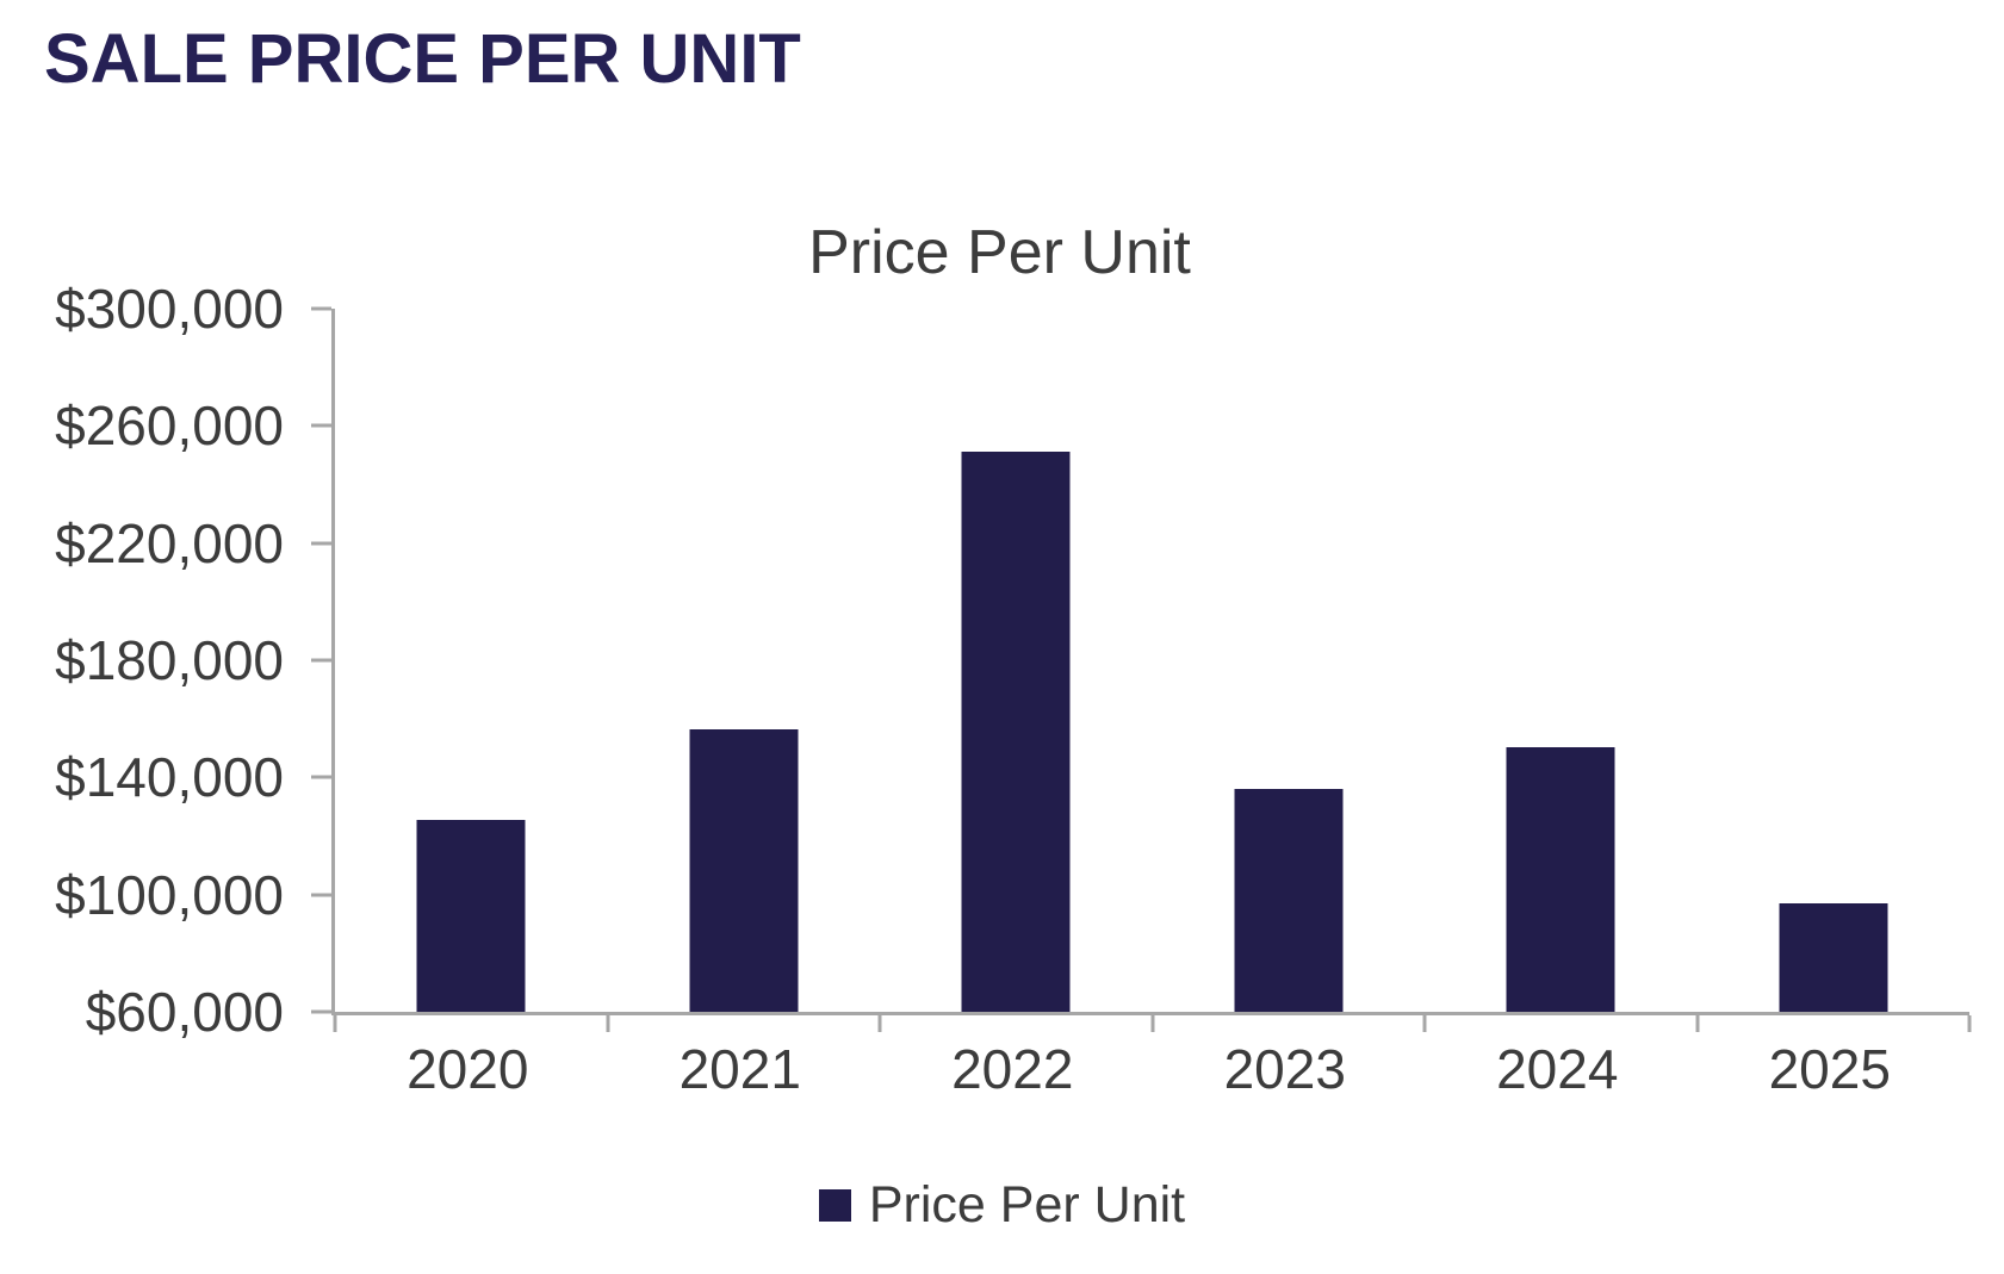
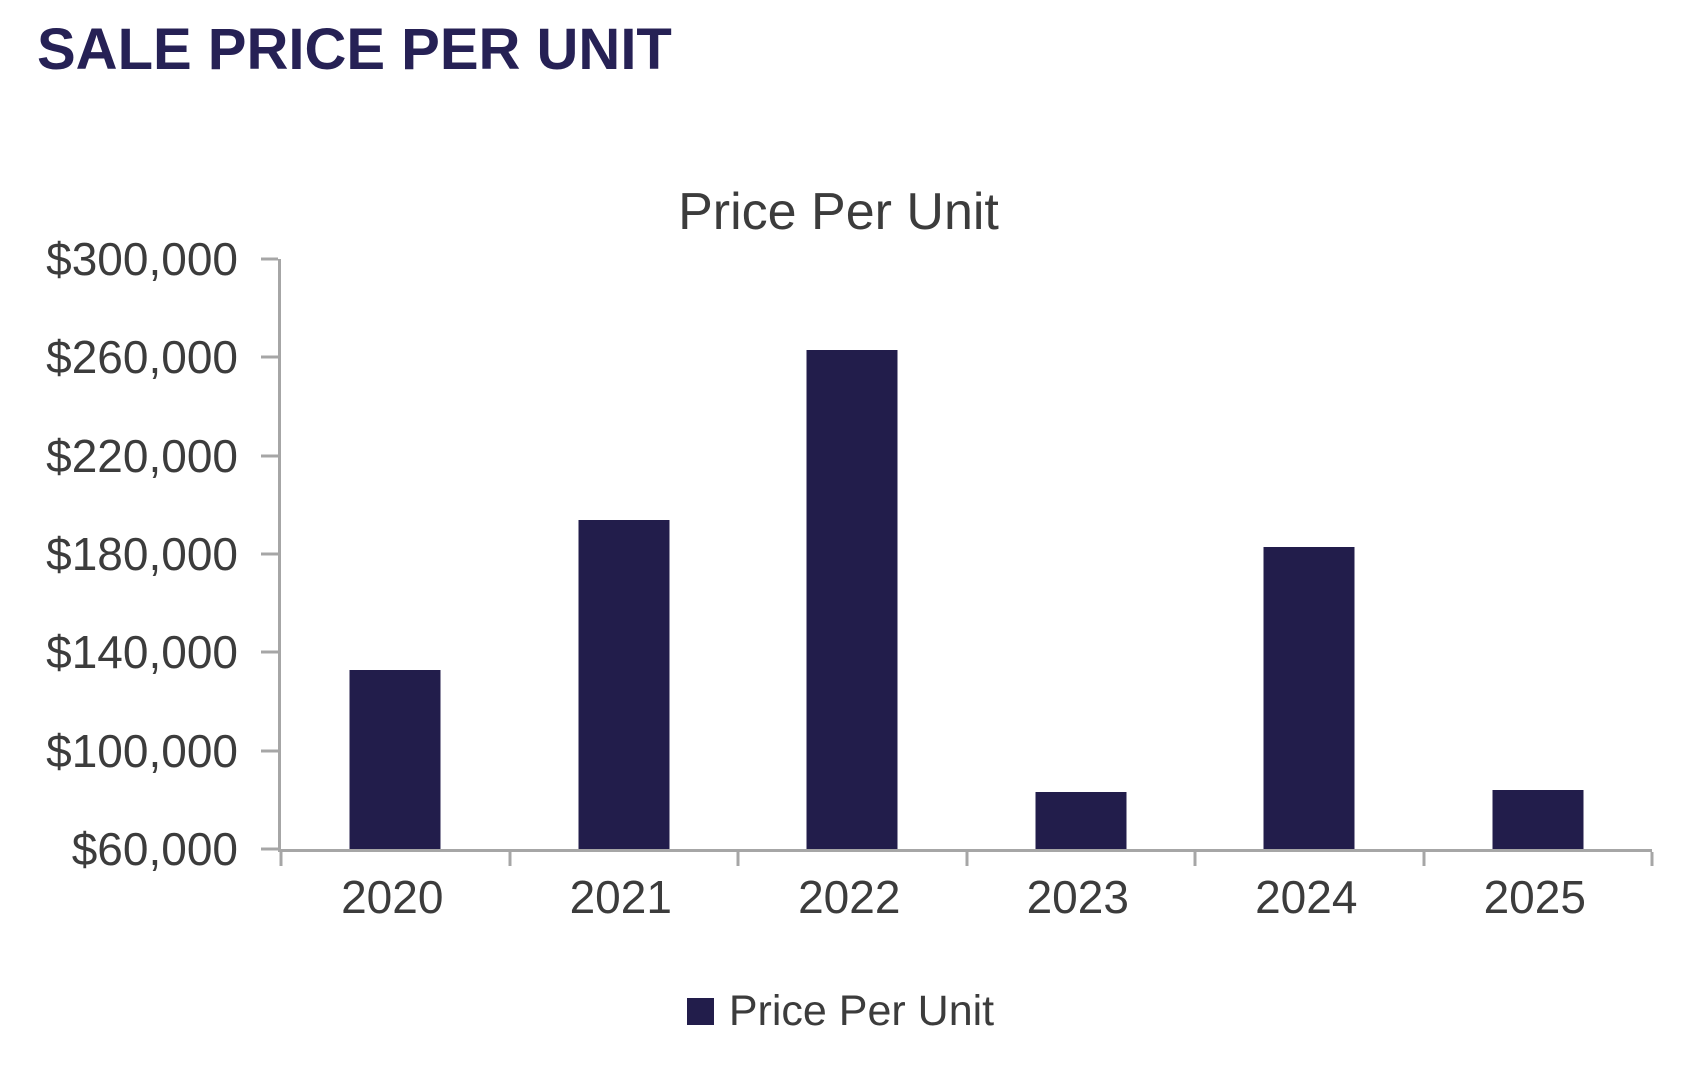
2020: $126000 -> $133000
2021: $156000 -> $194000
2022: $251000 -> $263000
2023: $136000 -> $83000
2024: $150000 -> $183000
2025: $97000 -> $84000
